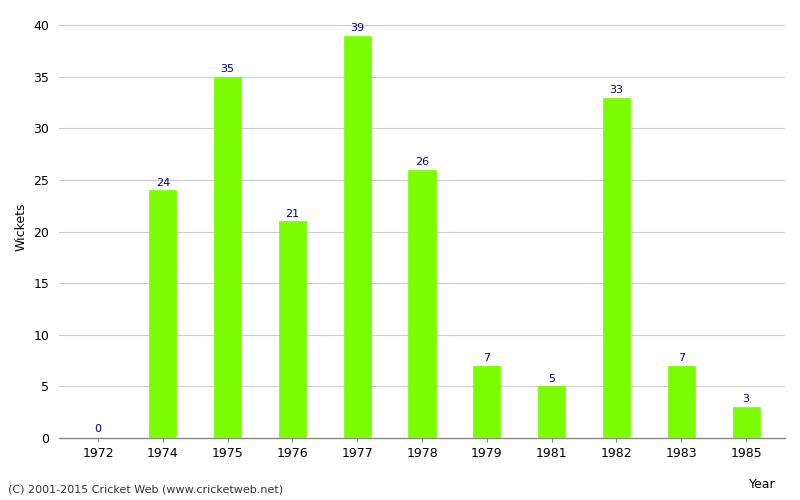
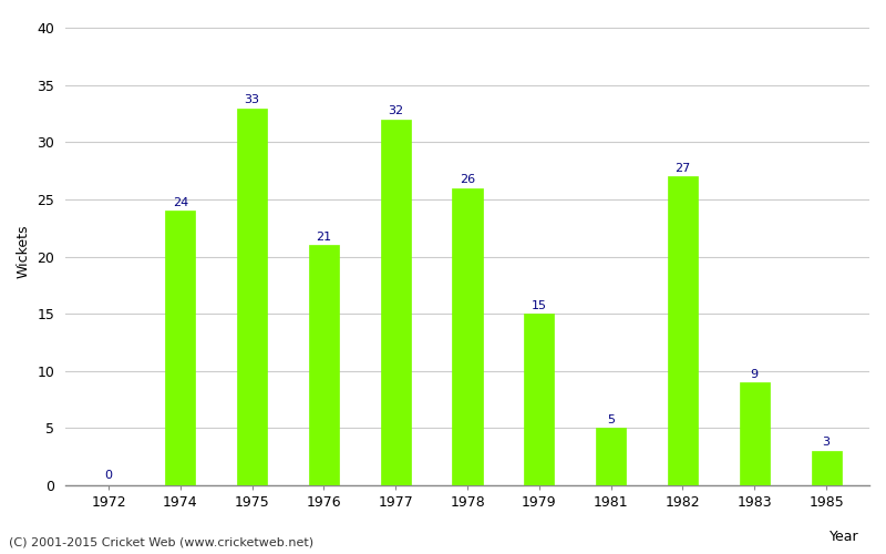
1975: 35 -> 33
1977: 39 -> 32
1979: 7 -> 15
1982: 33 -> 27
1983: 7 -> 9
